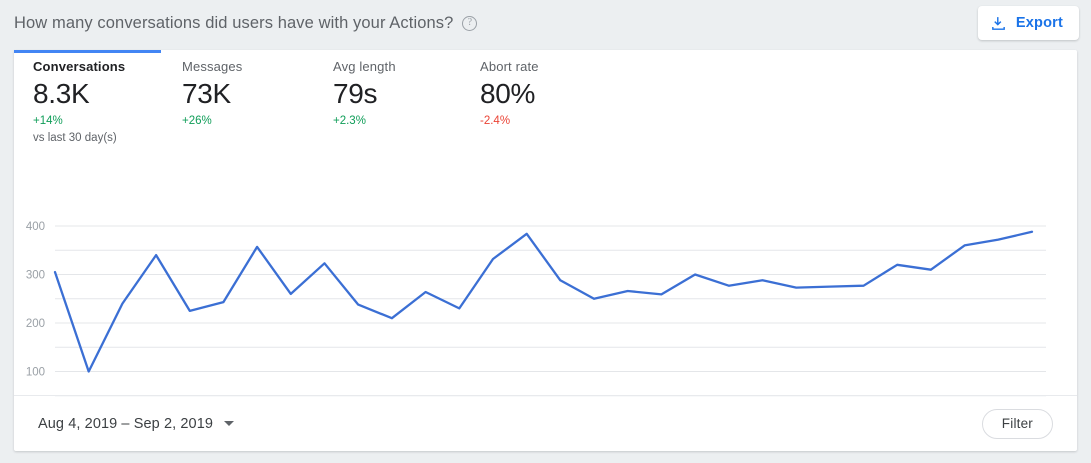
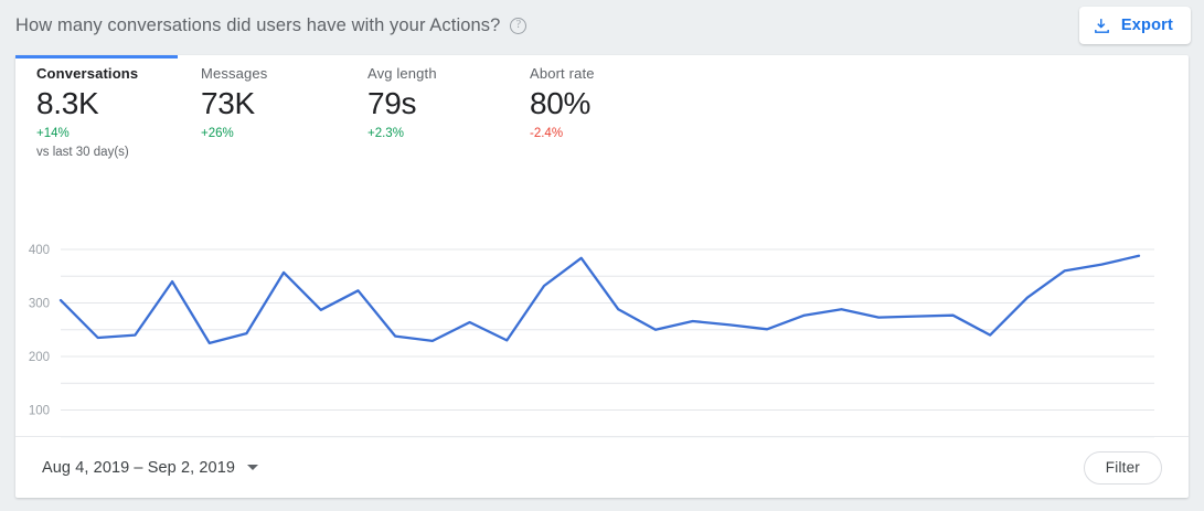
Aug 5: 100 -> 240
Aug 11: 260 -> 290
Aug 14: 210 -> 230
Aug 23: 300 -> 250
Aug 29: 320 -> 240
